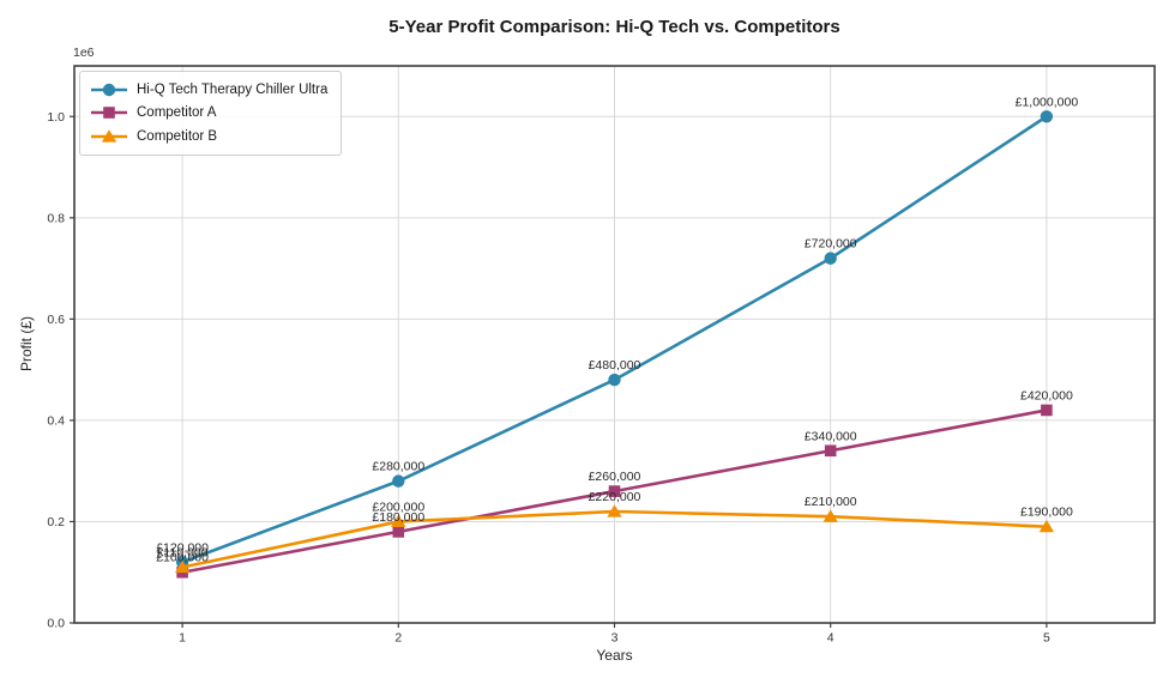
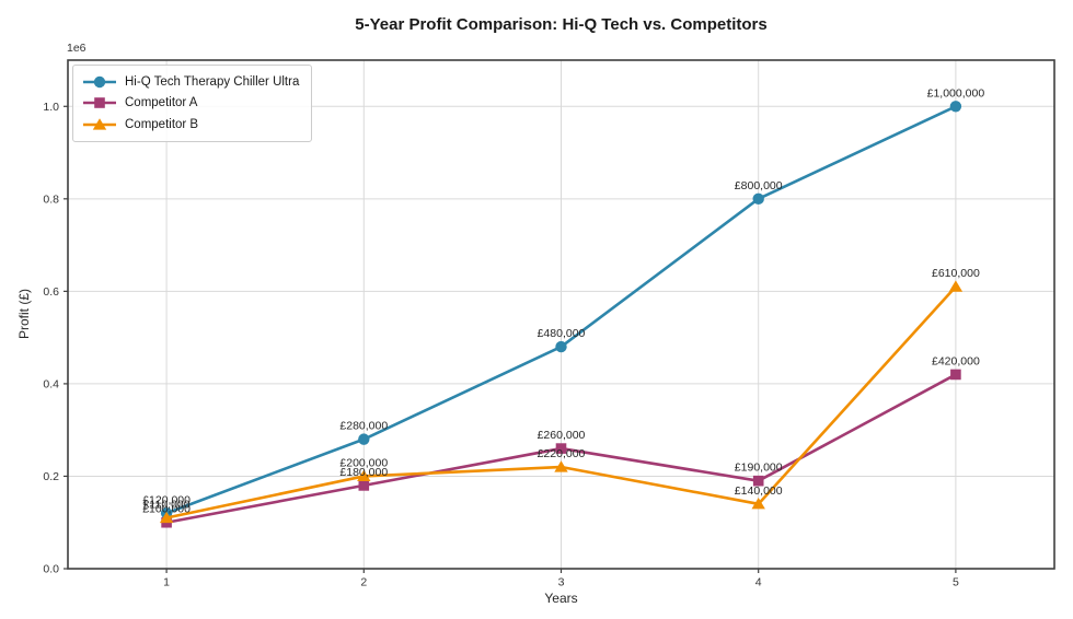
Hi-Q Tech Therapy Chiller Ultra/4: £720,000 -> £800,000
Competitor A/4: £340,000 -> £190,000
Competitor B/4: £210,000 -> £140,000
Competitor B/5: £190,000 -> £610,000
